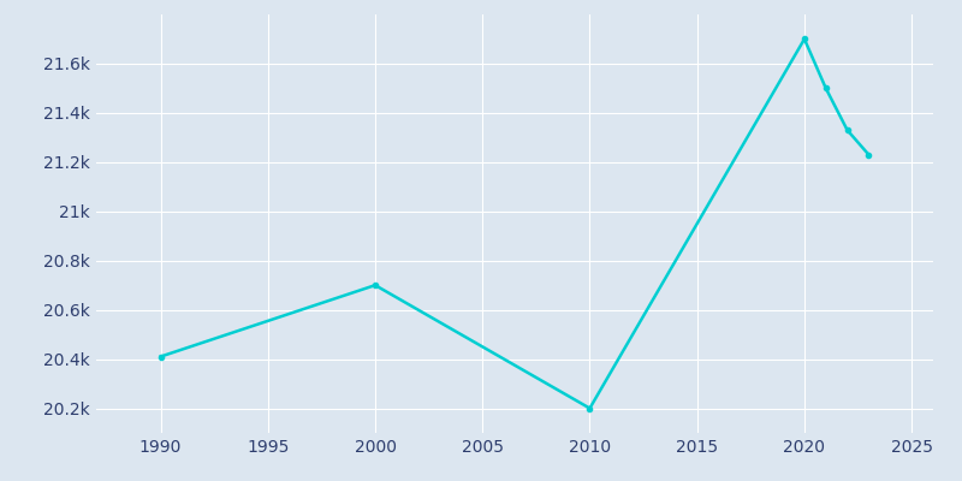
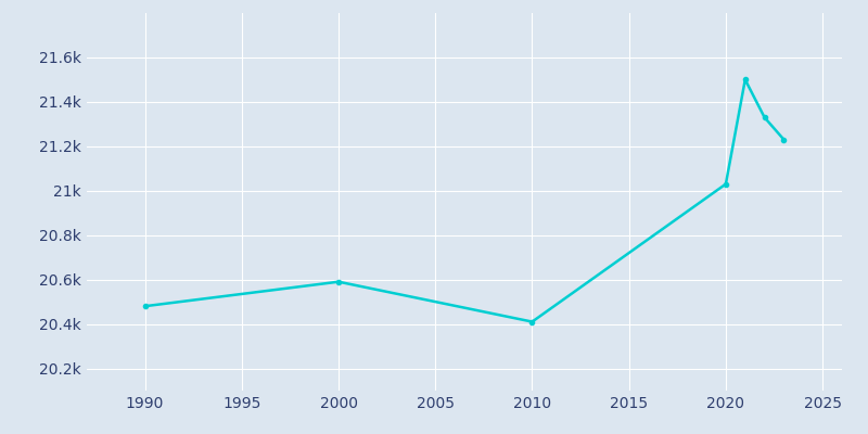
1990: 20.41k -> 20.48k
2000: 20.70k -> 20.59k
2010: 20.20k -> 20.41k
2020: 21.70k -> 21.03k
